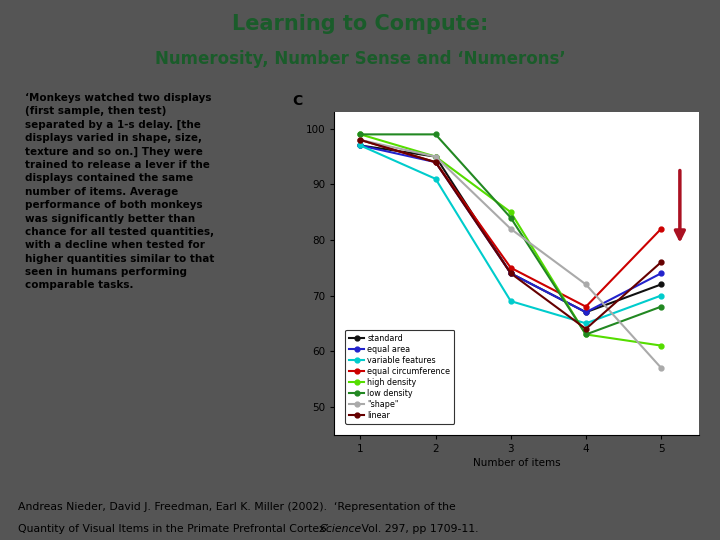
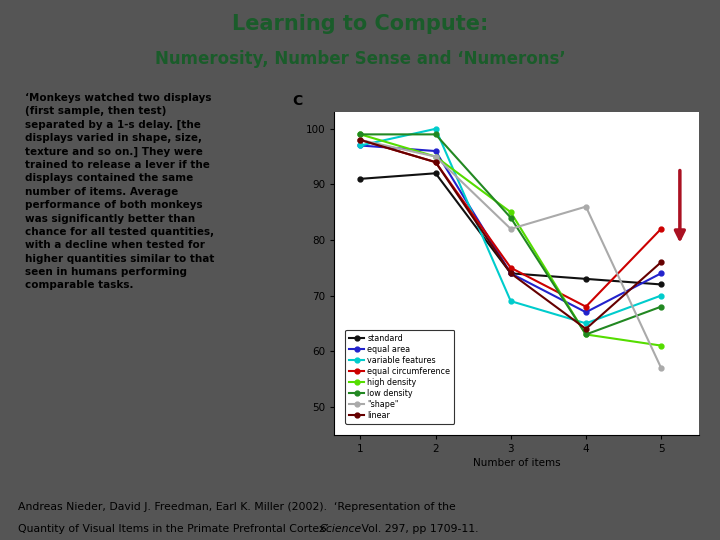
standard/1: 97 -> 91
standard/2: 95 -> 92
equal area/2: 94 -> 96
variable features/2: 91 -> 100
standard/4: 67 -> 73
"shape"/4: 72 -> 86
